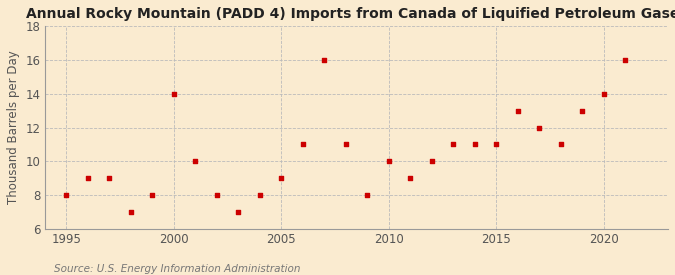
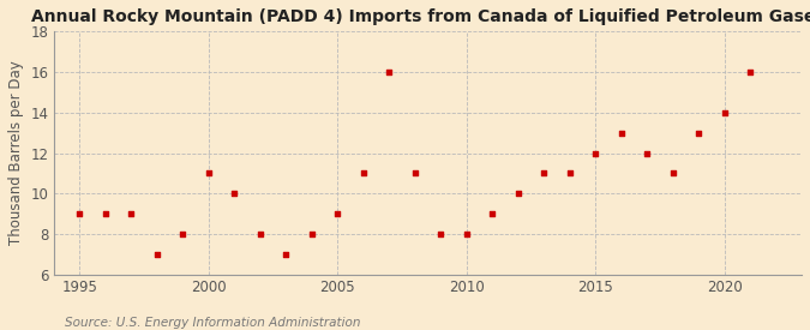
1995: 8 -> 9
2000: 14 -> 11
2010: 10 -> 8
2015: 11 -> 12
